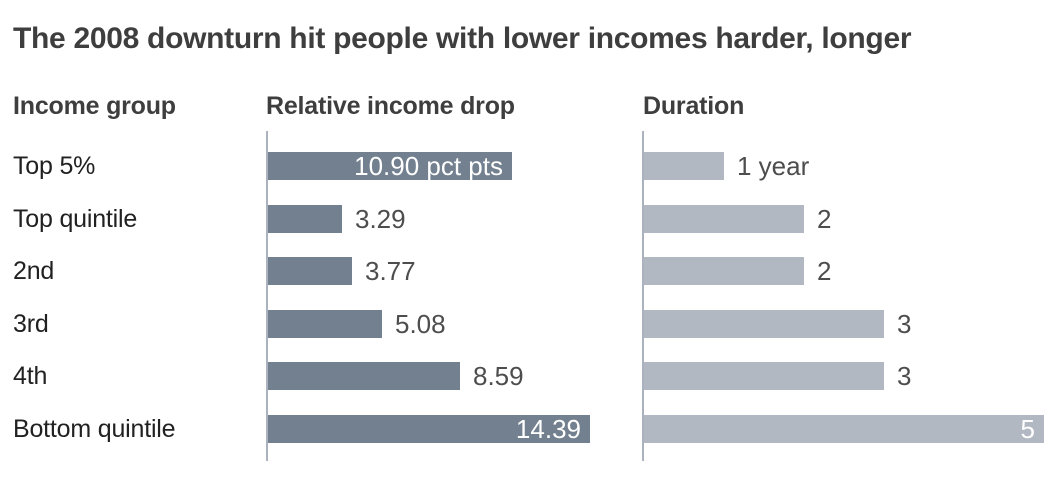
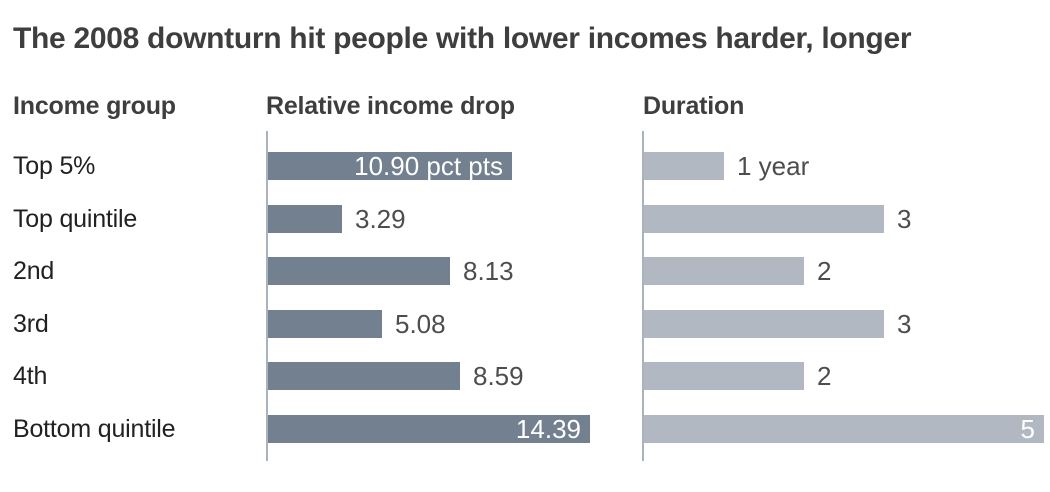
Duration/Top quintile: 2 -> 3
Relative income drop/2nd: 3.77 -> 8.13
Duration/4th: 3 -> 2
